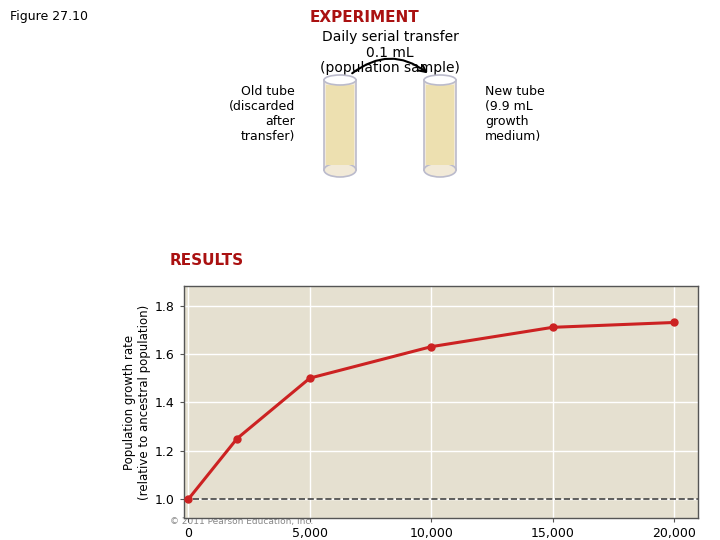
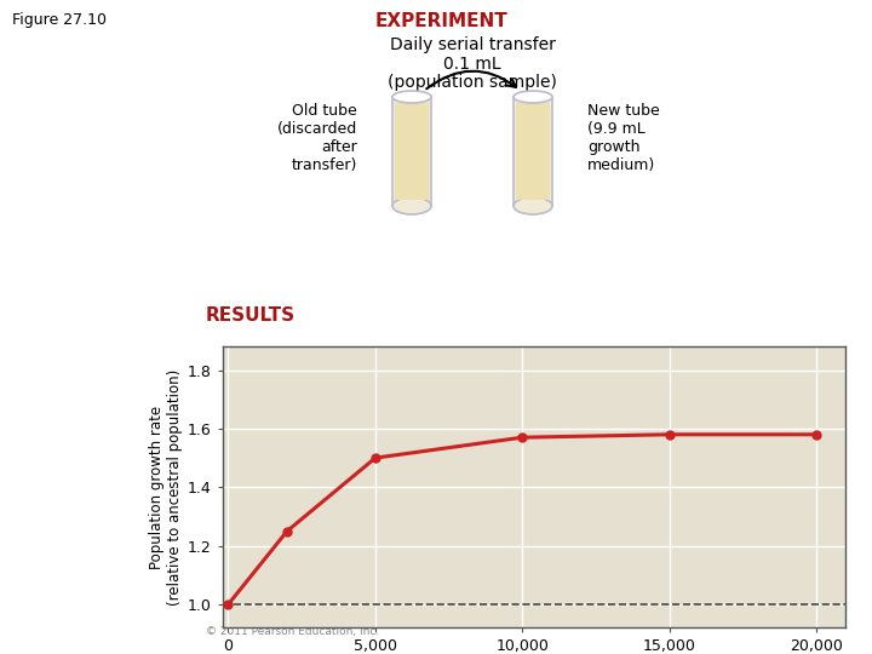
10,000: 1.63 -> 1.57
15,000: 1.71 -> 1.58
20,000: 1.73 -> 1.58
